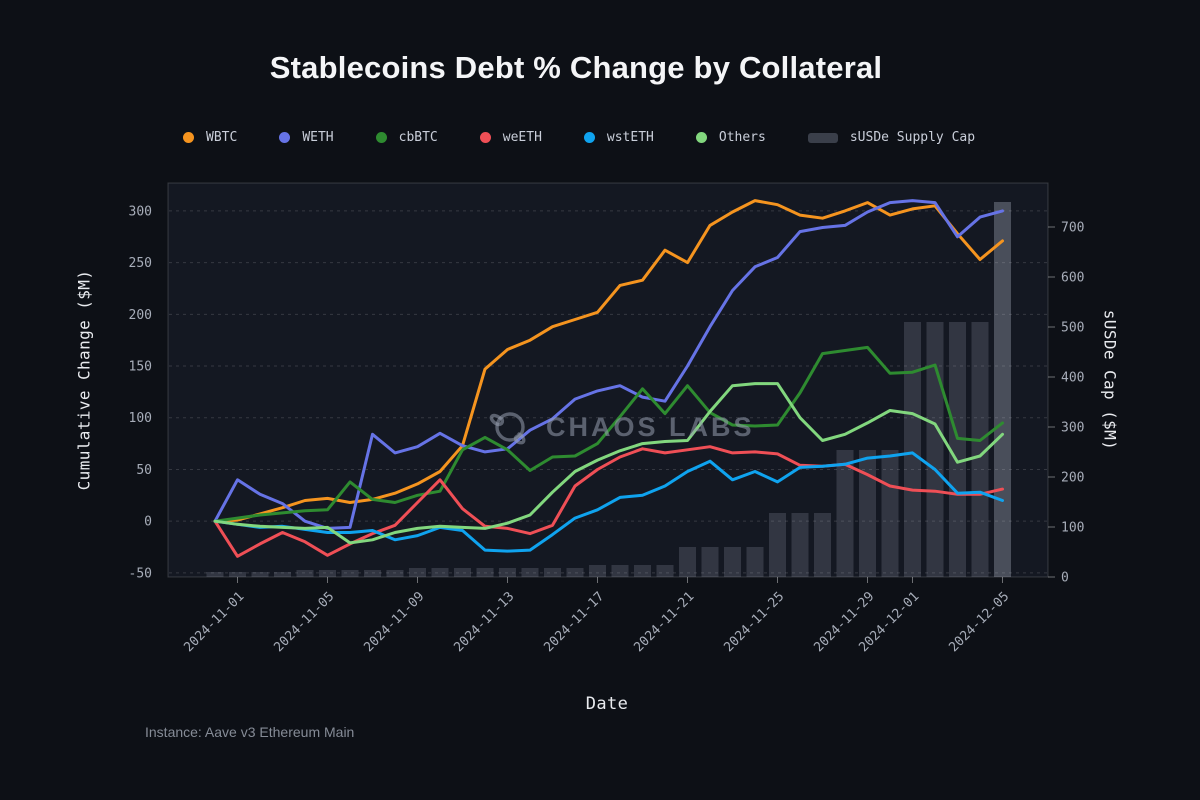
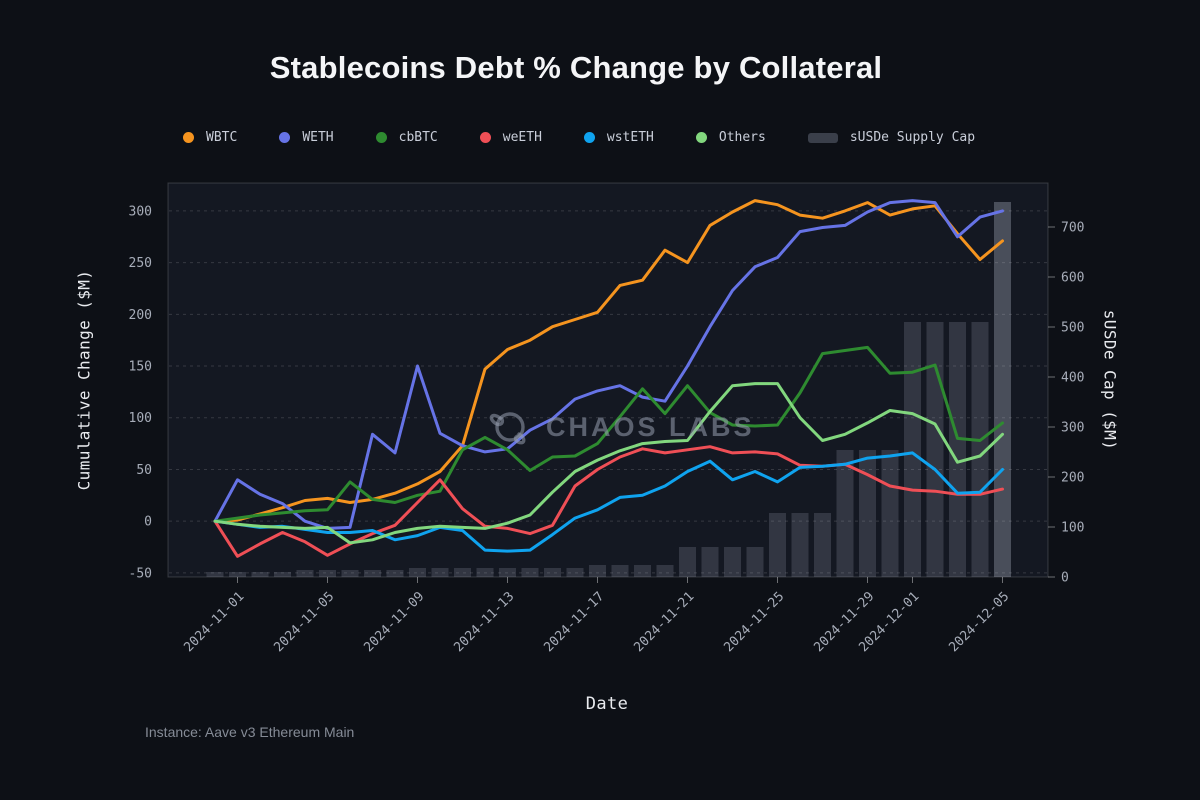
WETH/2024-11-09: 70 -> 150
wstETH/2024-12-05: 20 -> 50
